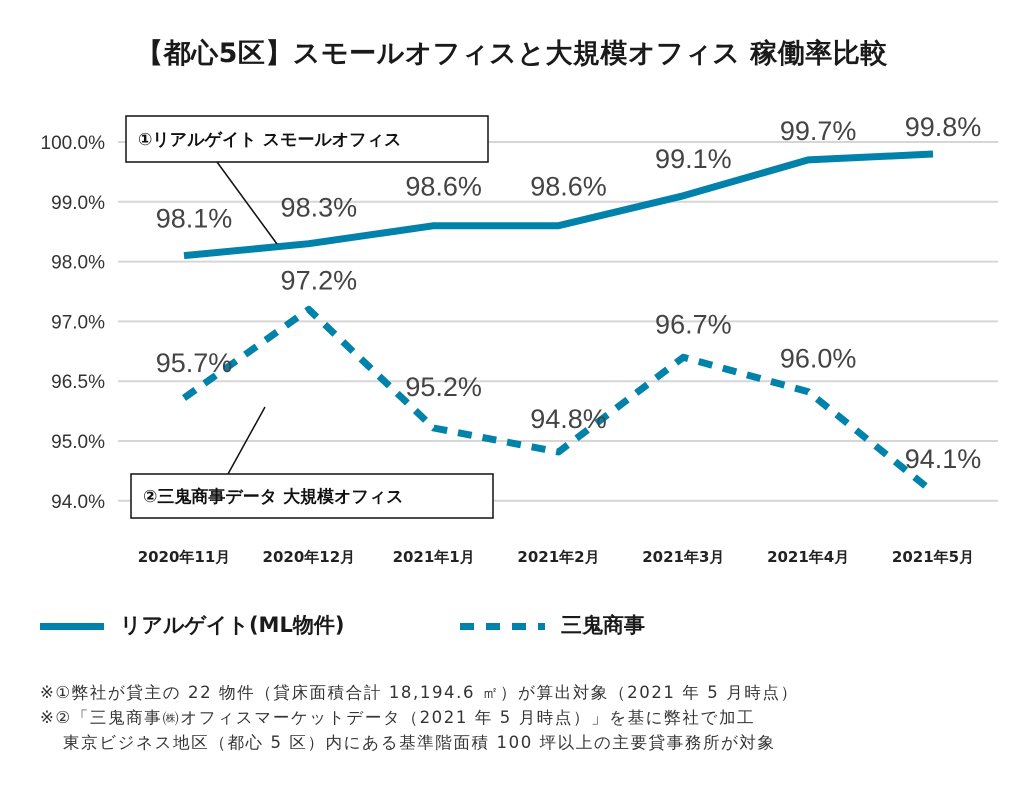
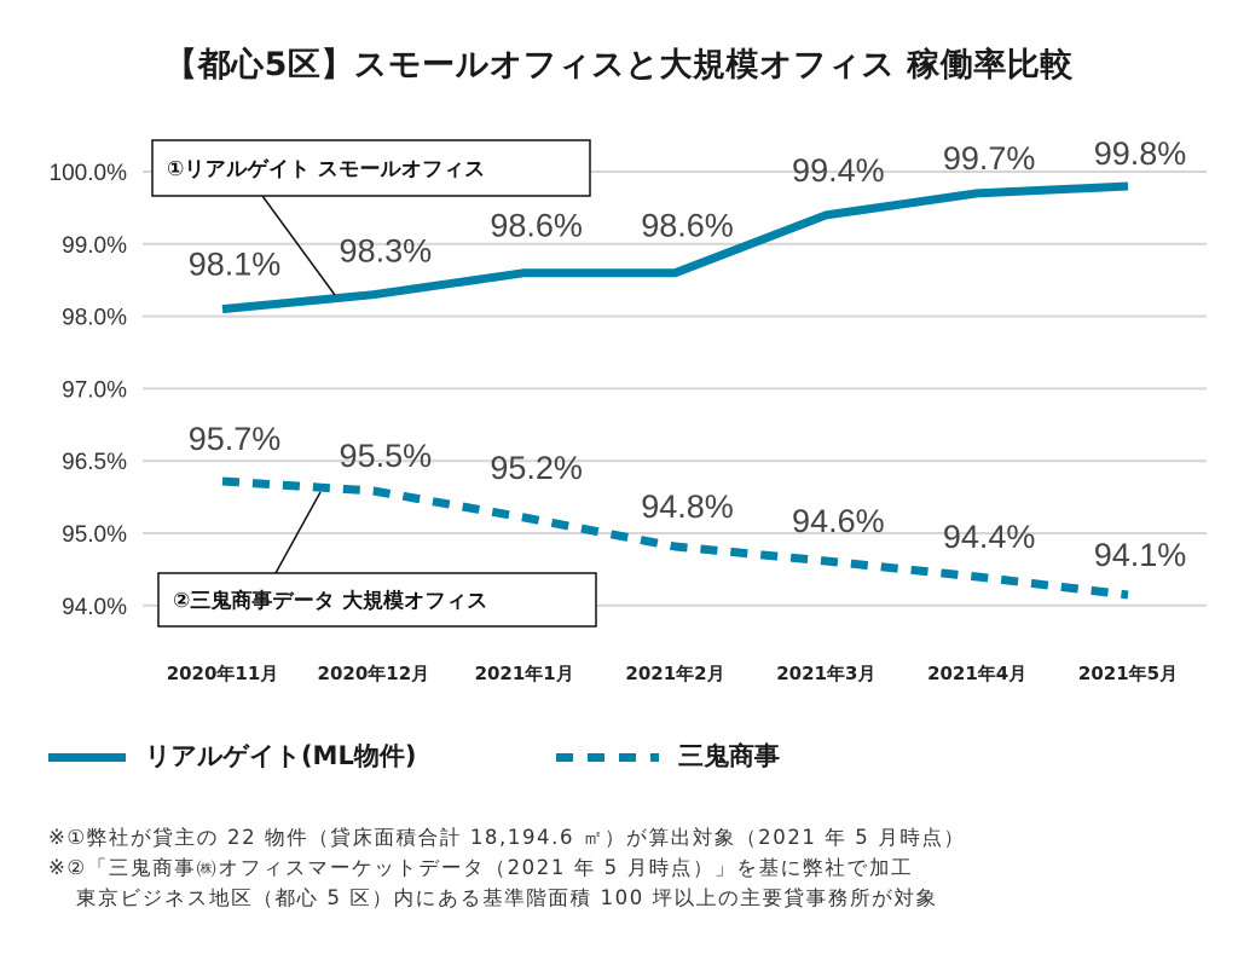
三鬼商事/2020年12月: 97.2% -> 95.5%
リアルゲイト(ML物件)/2021年3月: 99.1% -> 99.4%
三鬼商事/2021年3月: 96.7% -> 94.6%
三鬼商事/2021年4月: 96.0% -> 94.4%
